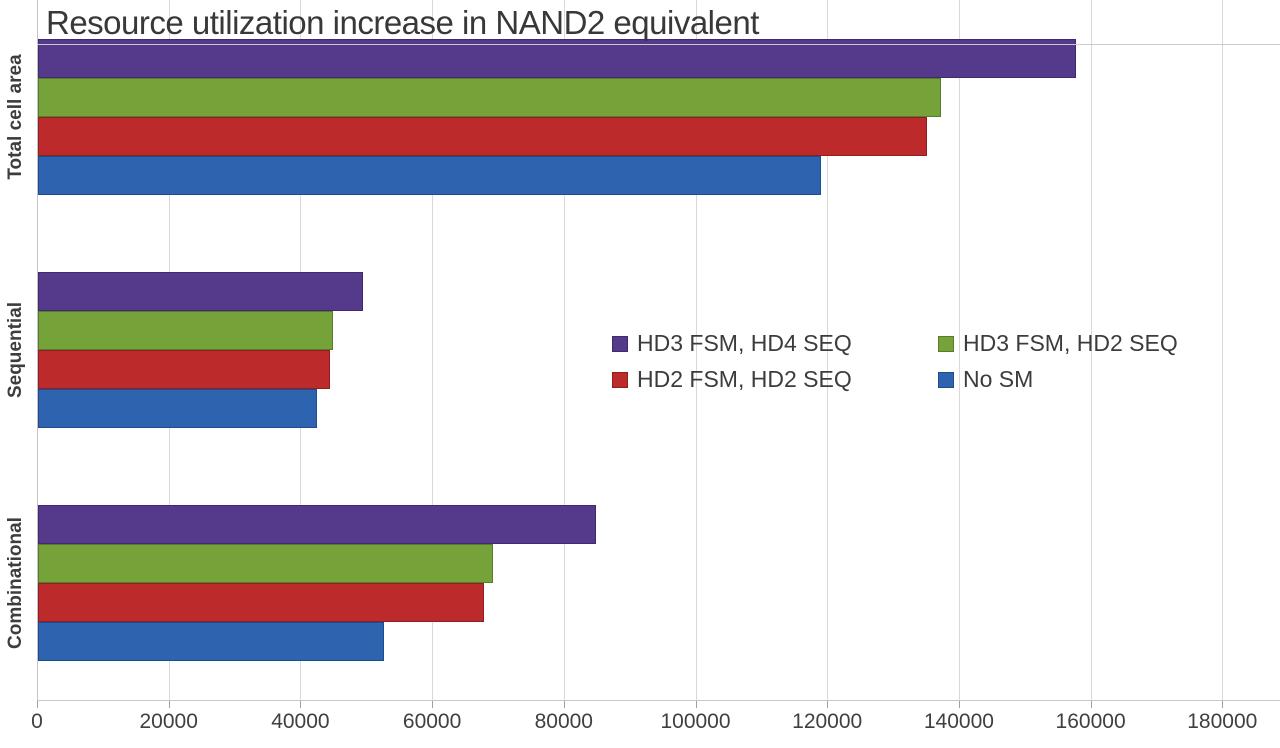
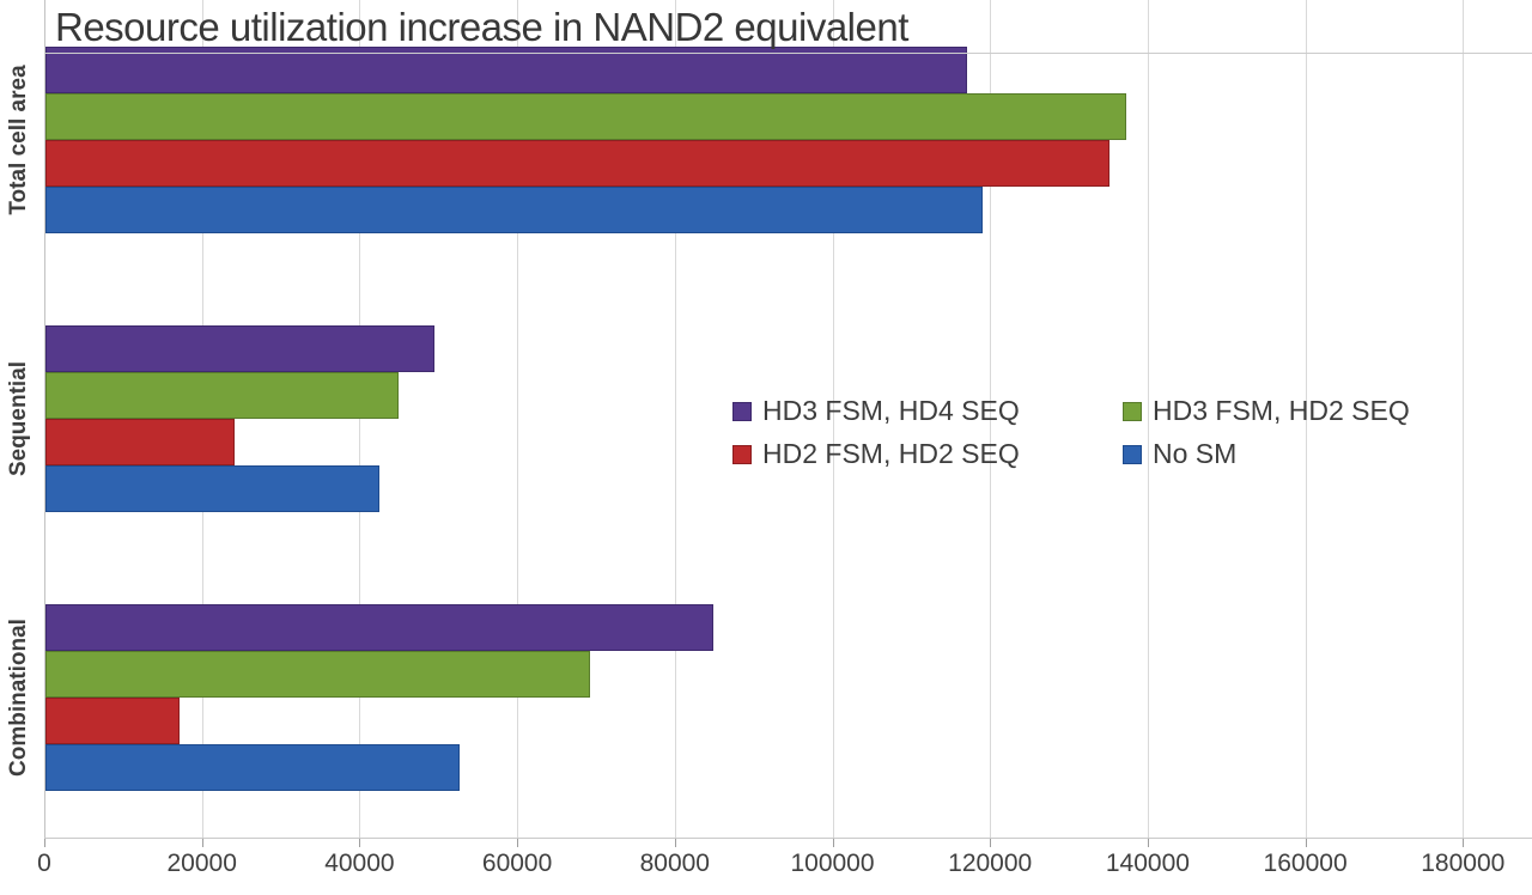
HD3 FSM, HD4 SEQ/Total cell area: 158000 -> 117000
HD2 FSM, HD2 SEQ/Sequential: 44000 -> 24000
HD2 FSM, HD2 SEQ/Combinational: 68000 -> 17000
